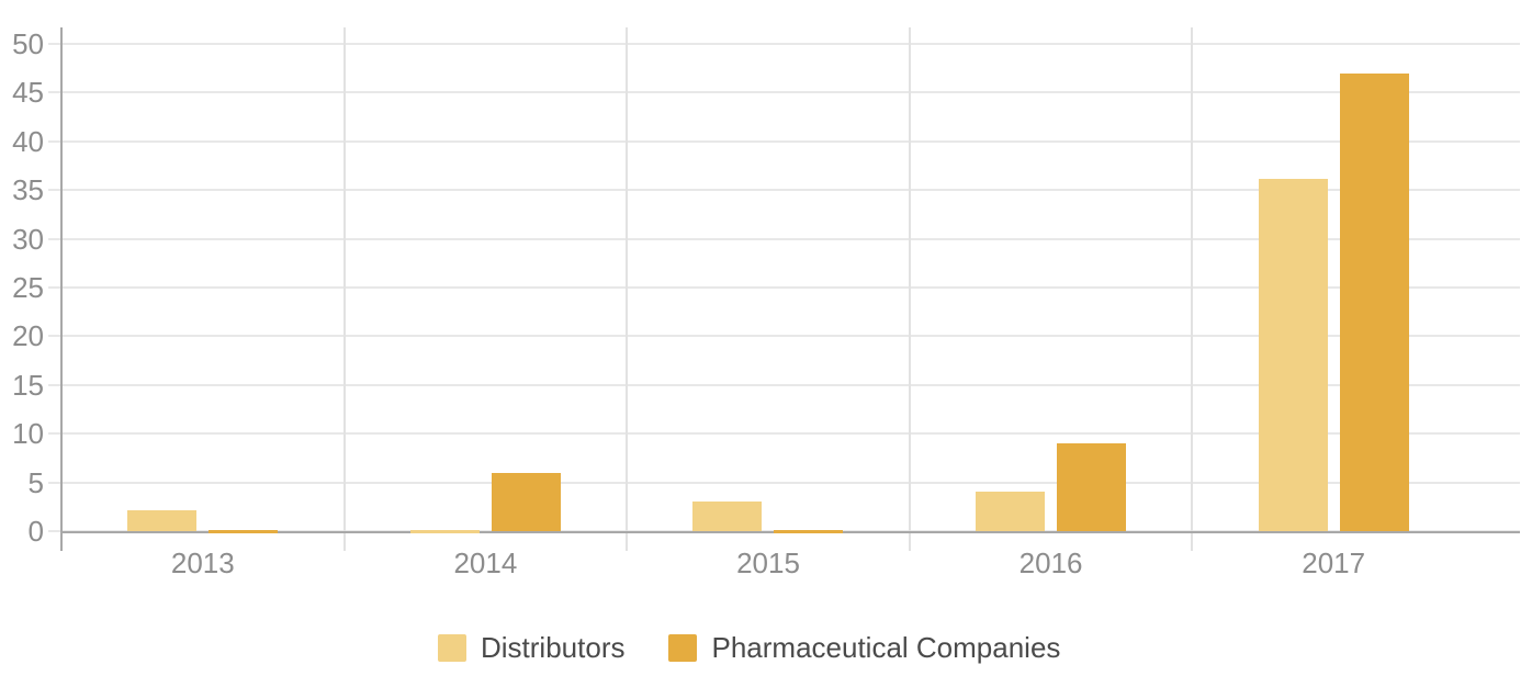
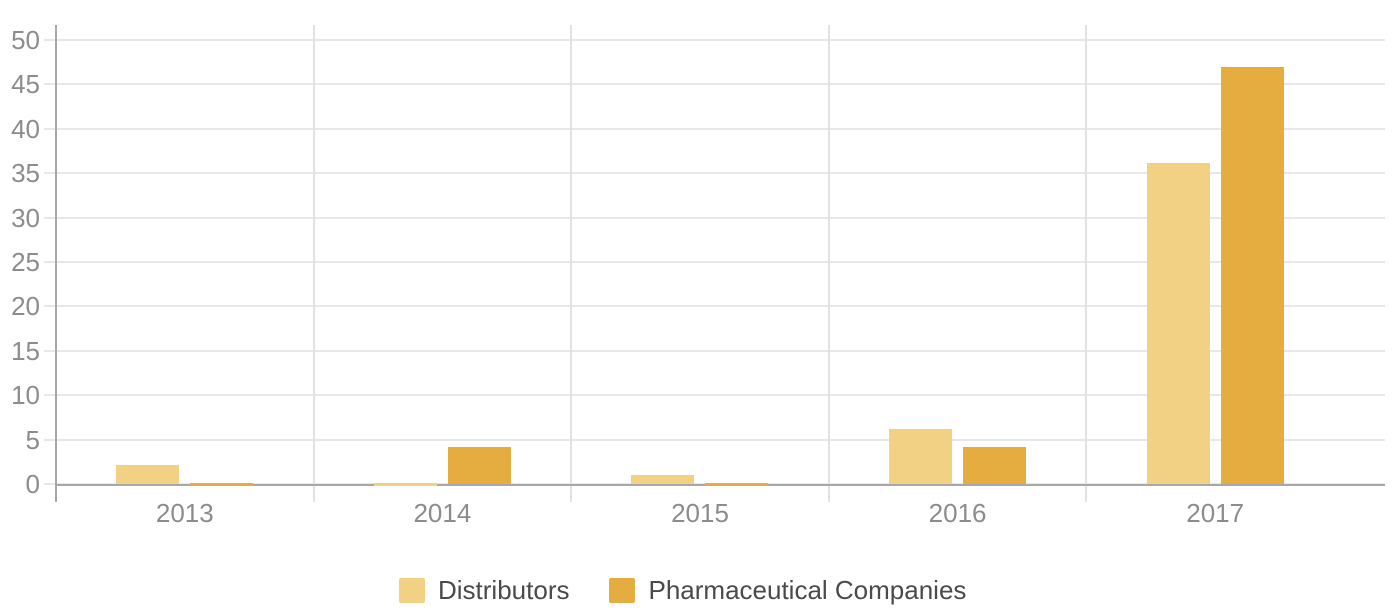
Pharmaceutical Companies/2014: 6 -> 4
Distributors/2015: 3 -> 1
Distributors/2016: 4 -> 6
Pharmaceutical Companies/2016: 9 -> 4
